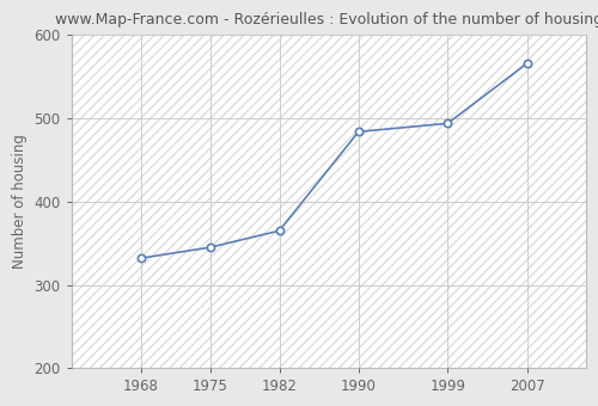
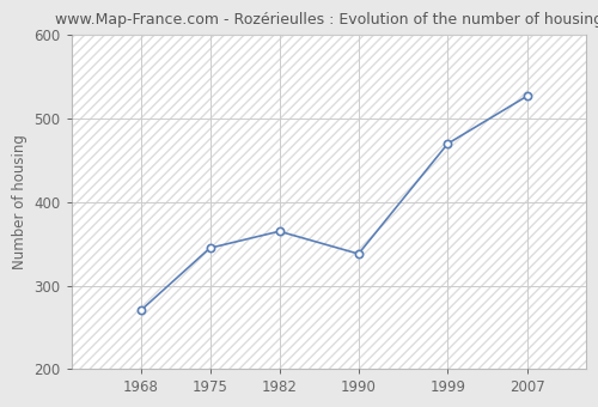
1968: 332 -> 270
1990: 484 -> 338
1999: 494 -> 470
2007: 566 -> 527
